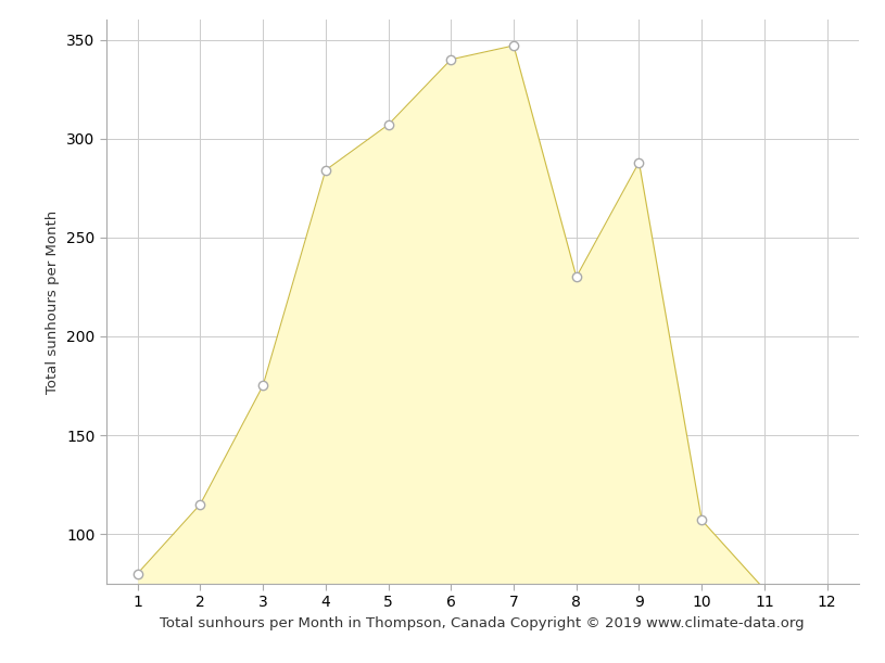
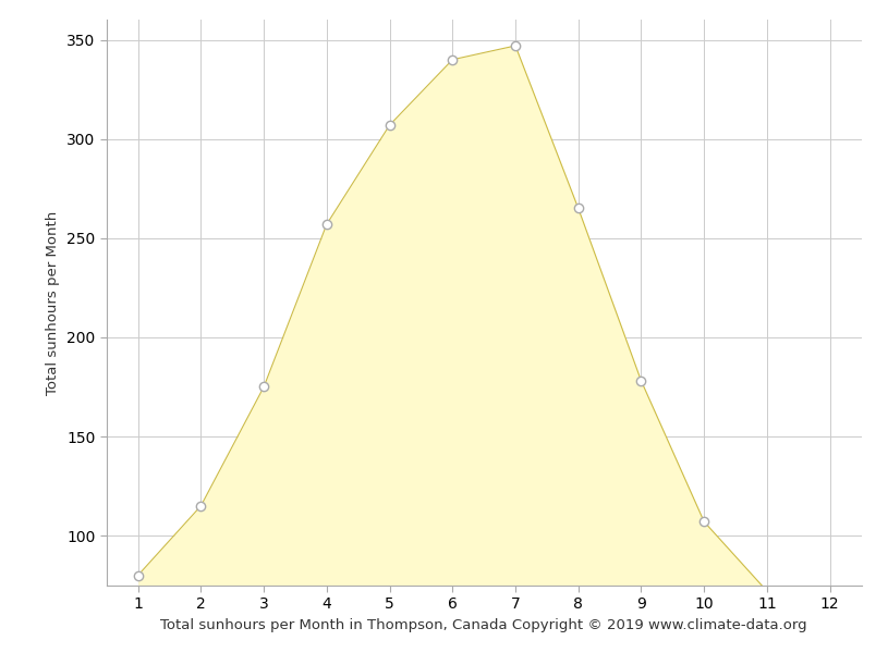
4: 284 -> 257
8: 230 -> 265
9: 288 -> 178
